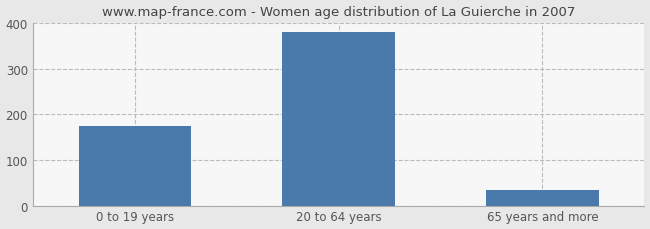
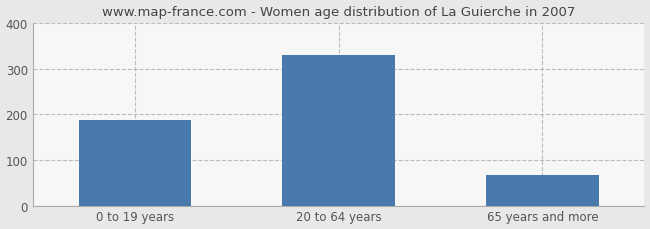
0 to 19 years: 175 -> 188
20 to 64 years: 380 -> 330
65 years and more: 35 -> 67
